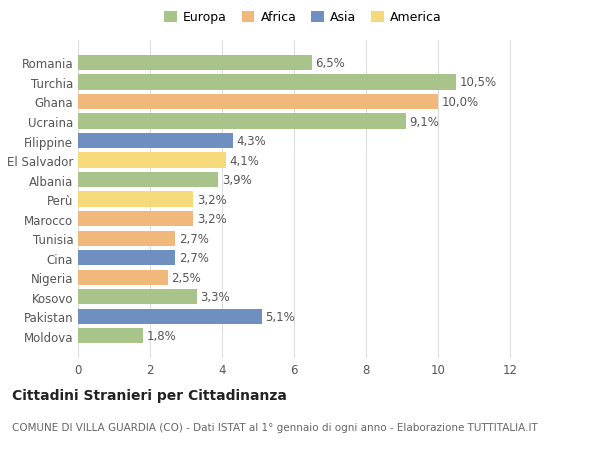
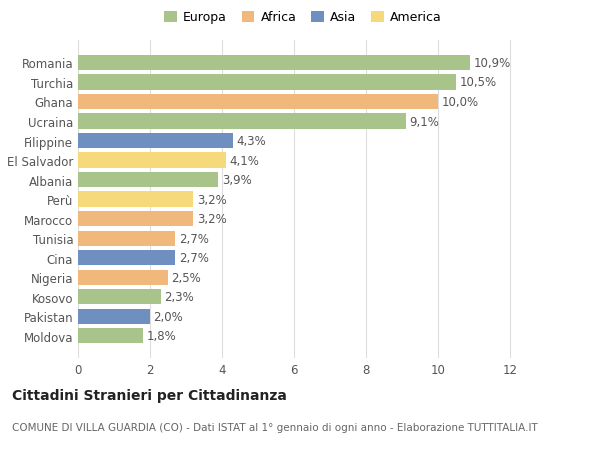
Romania: 6,5% -> 10,9%
Kosovo: 3,3% -> 2,3%
Pakistan: 5,1% -> 2,0%
